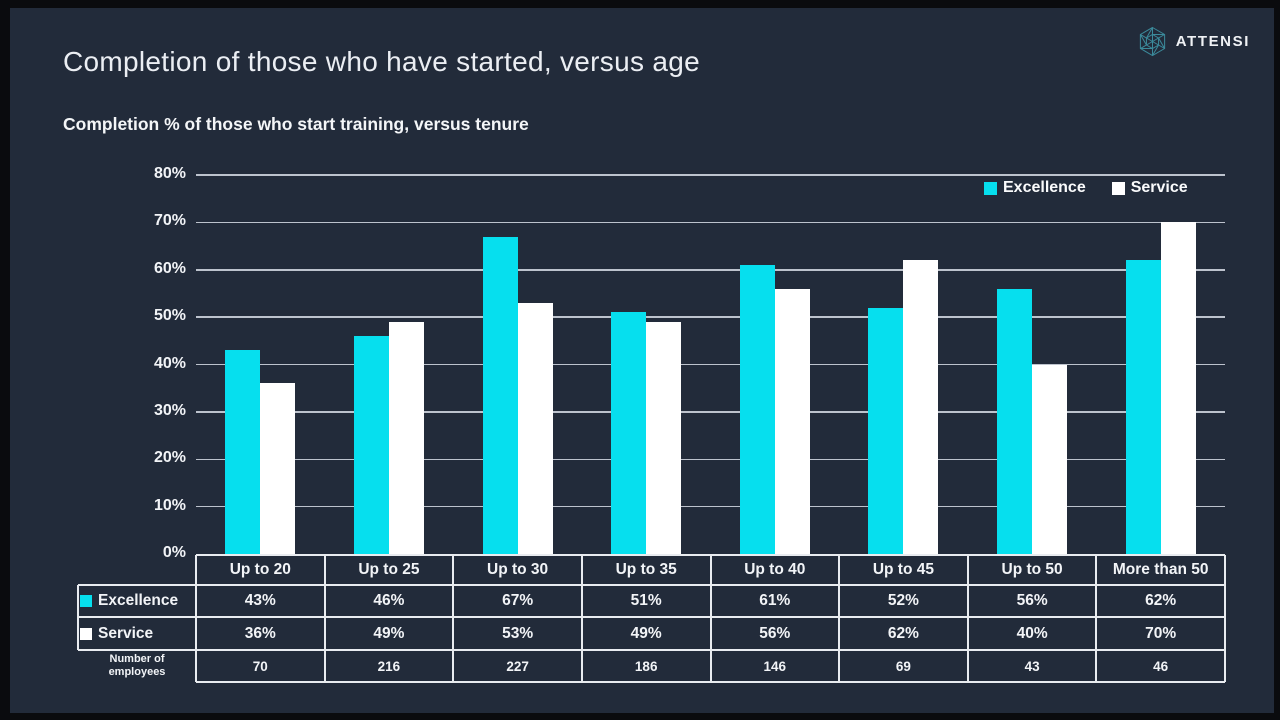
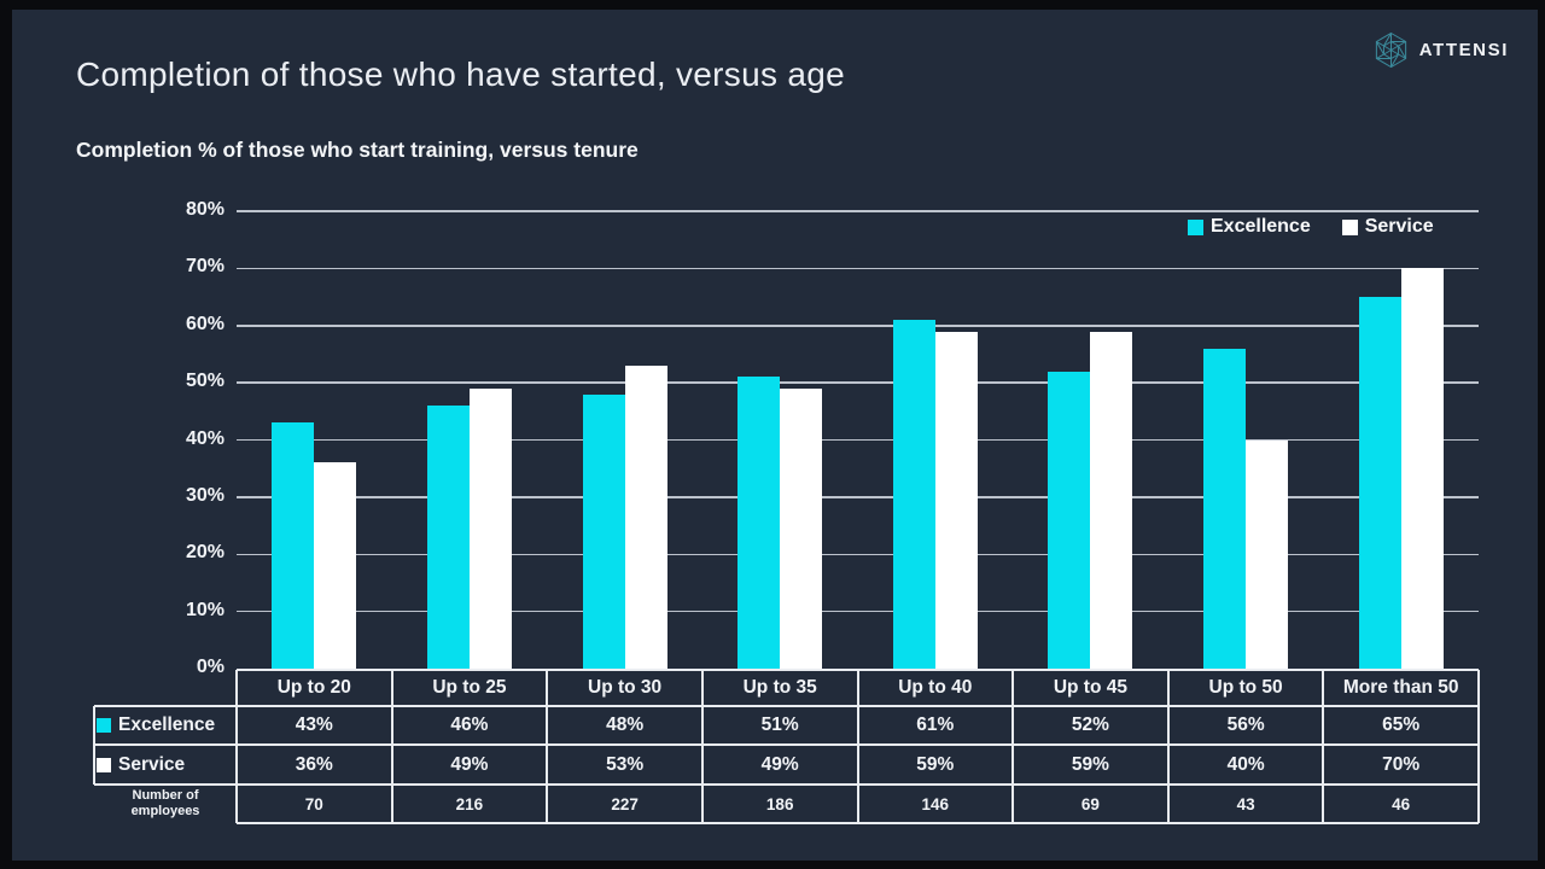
Excellence/Up to 30: 67% -> 48%
Service/Up to 40: 56% -> 59%
Service/Up to 45: 62% -> 59%
Excellence/More than 50: 62% -> 65%
